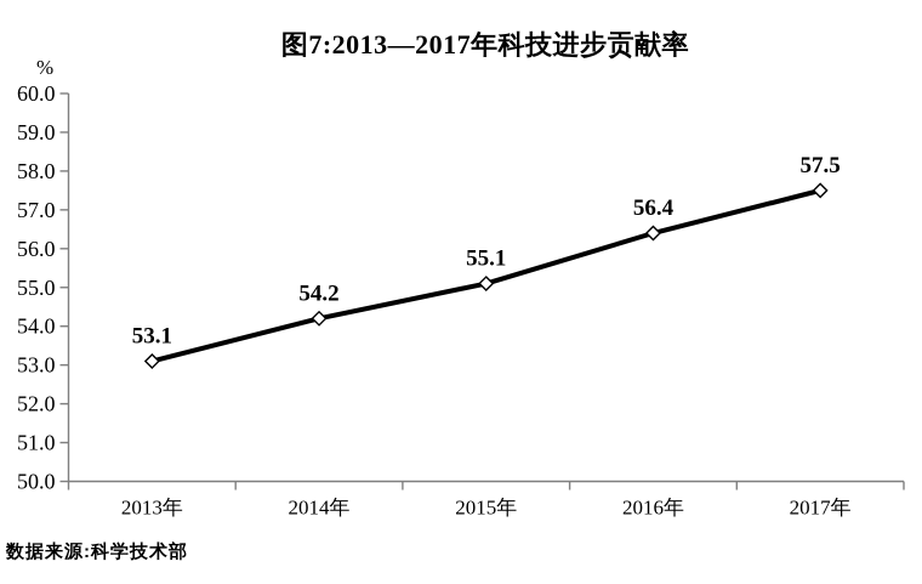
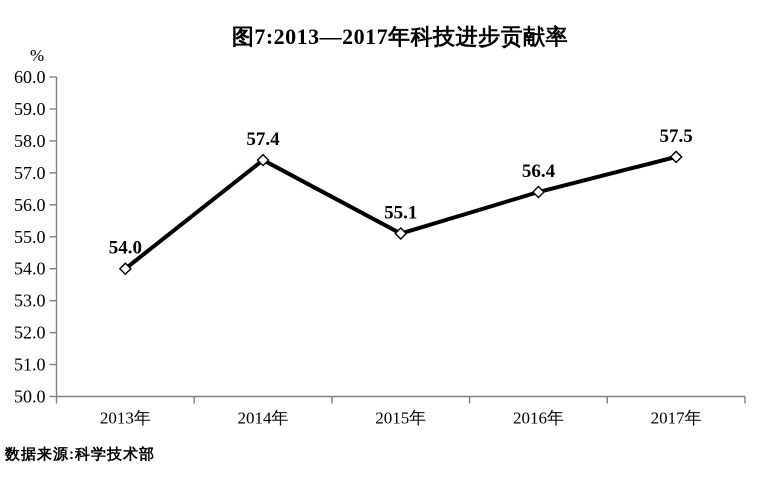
2013年: 53.1 -> 54.0
2014年: 54.2 -> 57.4
